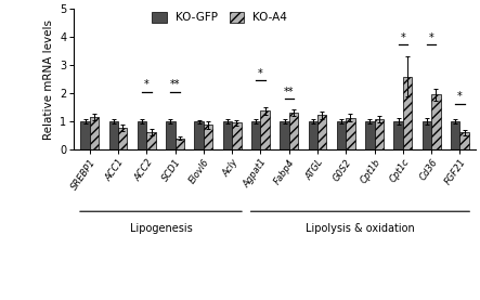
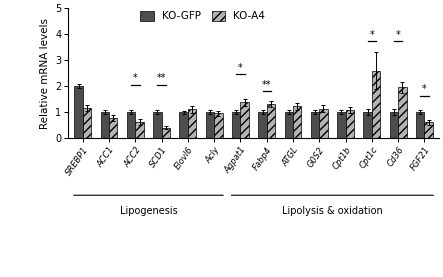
KO-GFP/SREBP1: 1 -> 2
KO-A4/Elovl6: 0.87 -> 1.10
